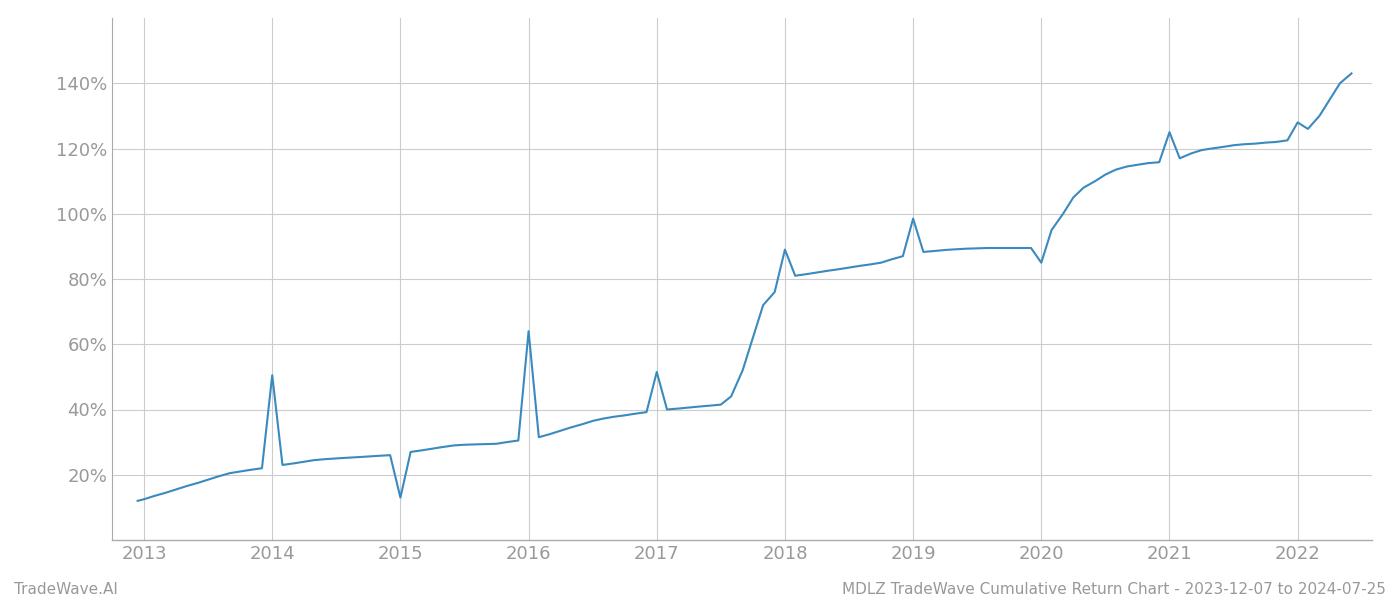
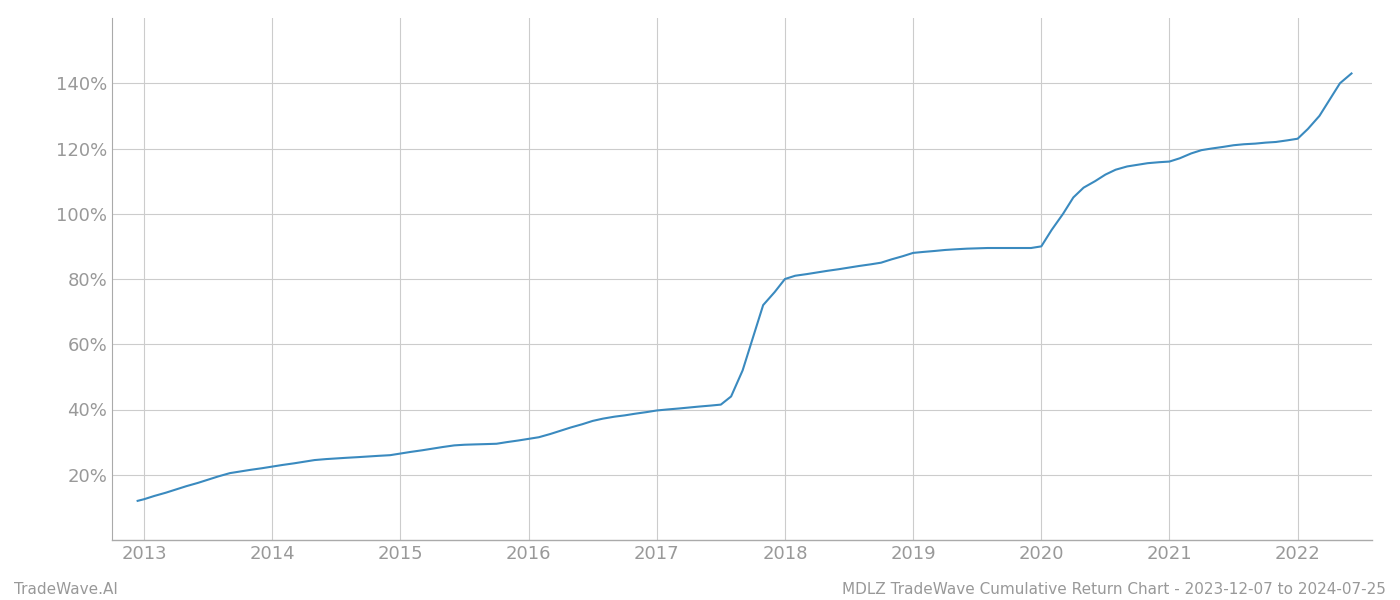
2014: 50.5% -> 22.5%
2015: 13.0% -> 26.5%
2016: 64.0% -> 31.0%
2017: 51.5% -> 39.7%
2018: 89.0% -> 80.0%
2019: 98.5% -> 88.0%
2020: 85.0% -> 90.0%
2021: 125.0% -> 116.0%
2022: 128.0% -> 123.0%
